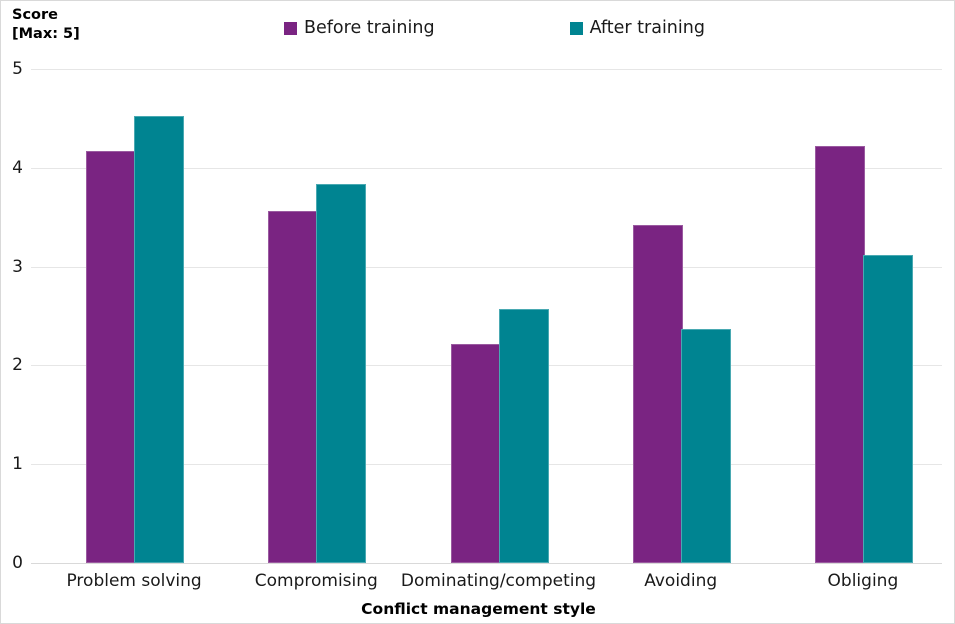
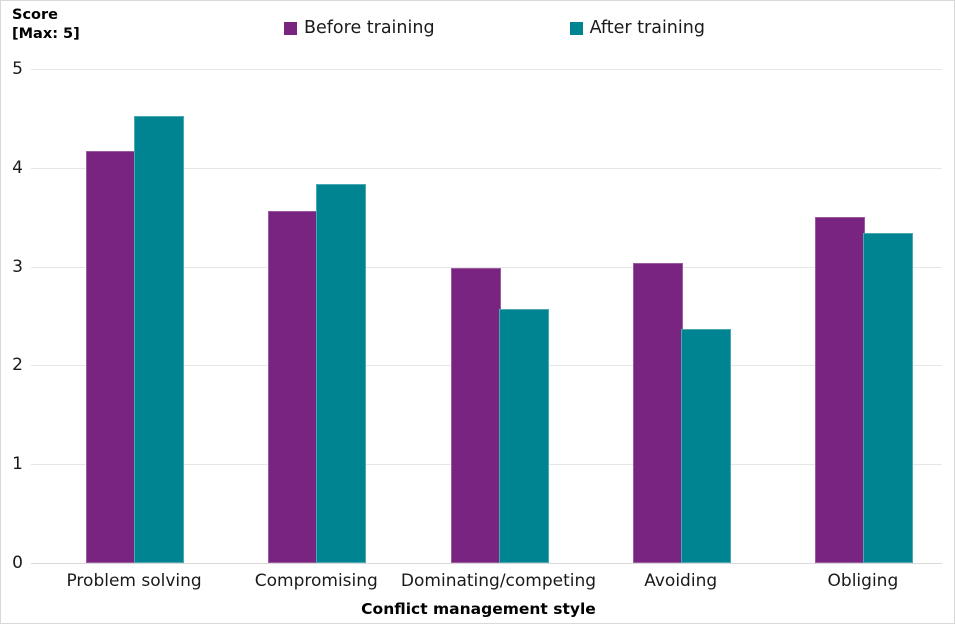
Before training/Dominating/competing: 2.2 -> 3.0
Before training/Avoiding: 3.4 -> 3.0
Before training/Obliging: 4.2 -> 3.5
After training/Obliging: 3.1 -> 3.3
